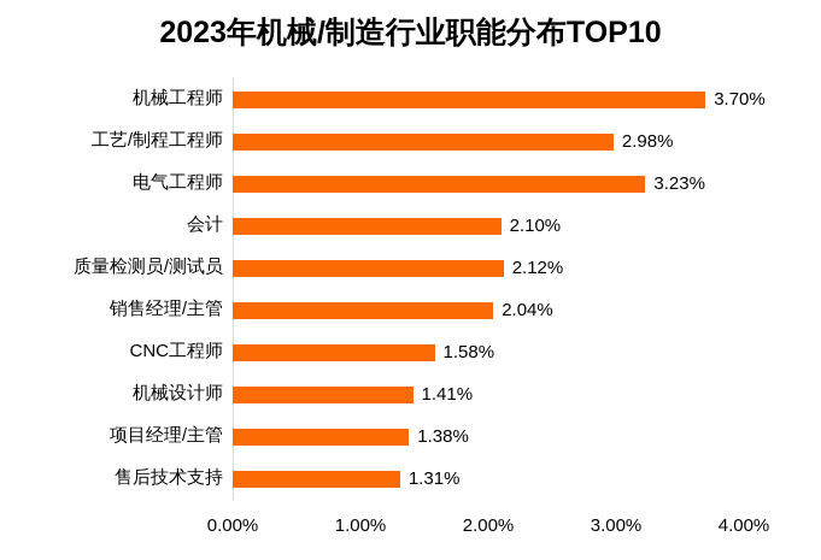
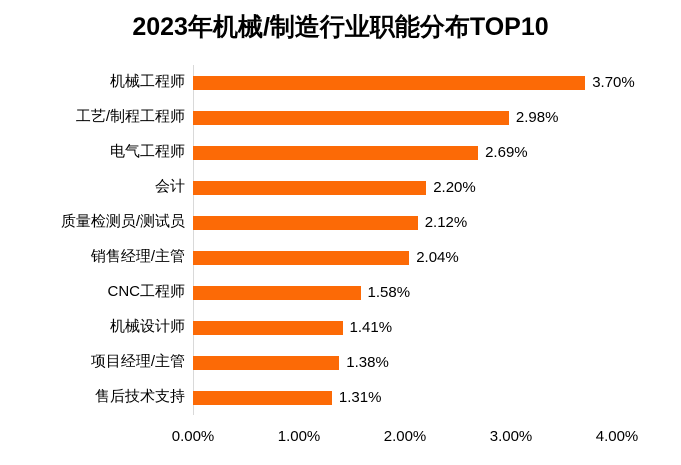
电气工程师: 3.23% -> 2.69%
会计: 2.10% -> 2.20%
